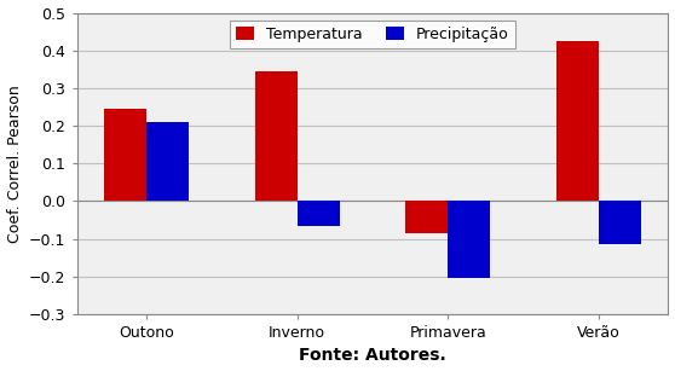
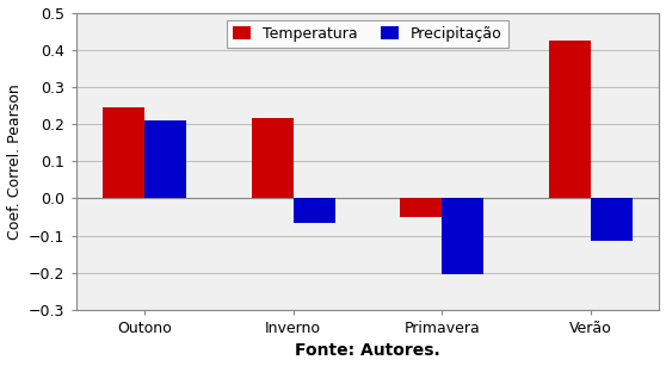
Temperatura/Inverno: 0.345 -> 0.215
Temperatura/Primavera: -0.085 -> -0.050
